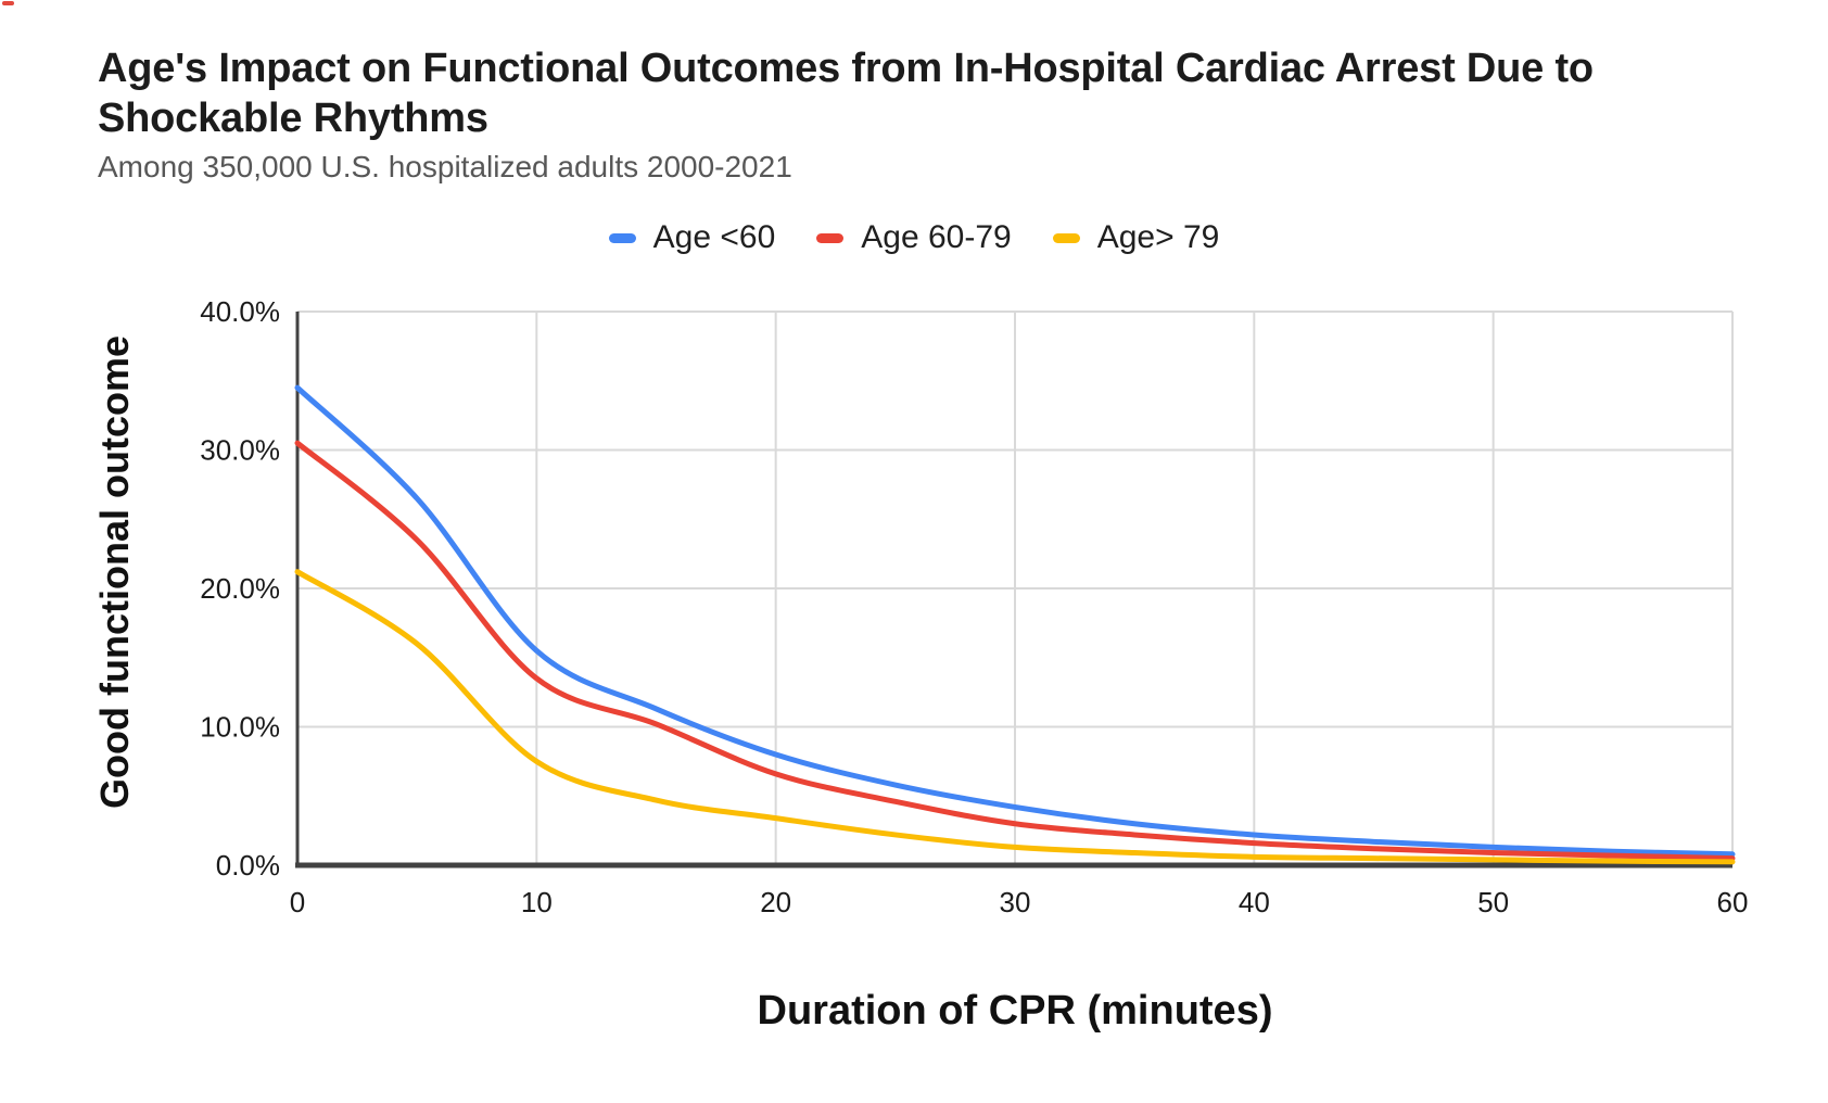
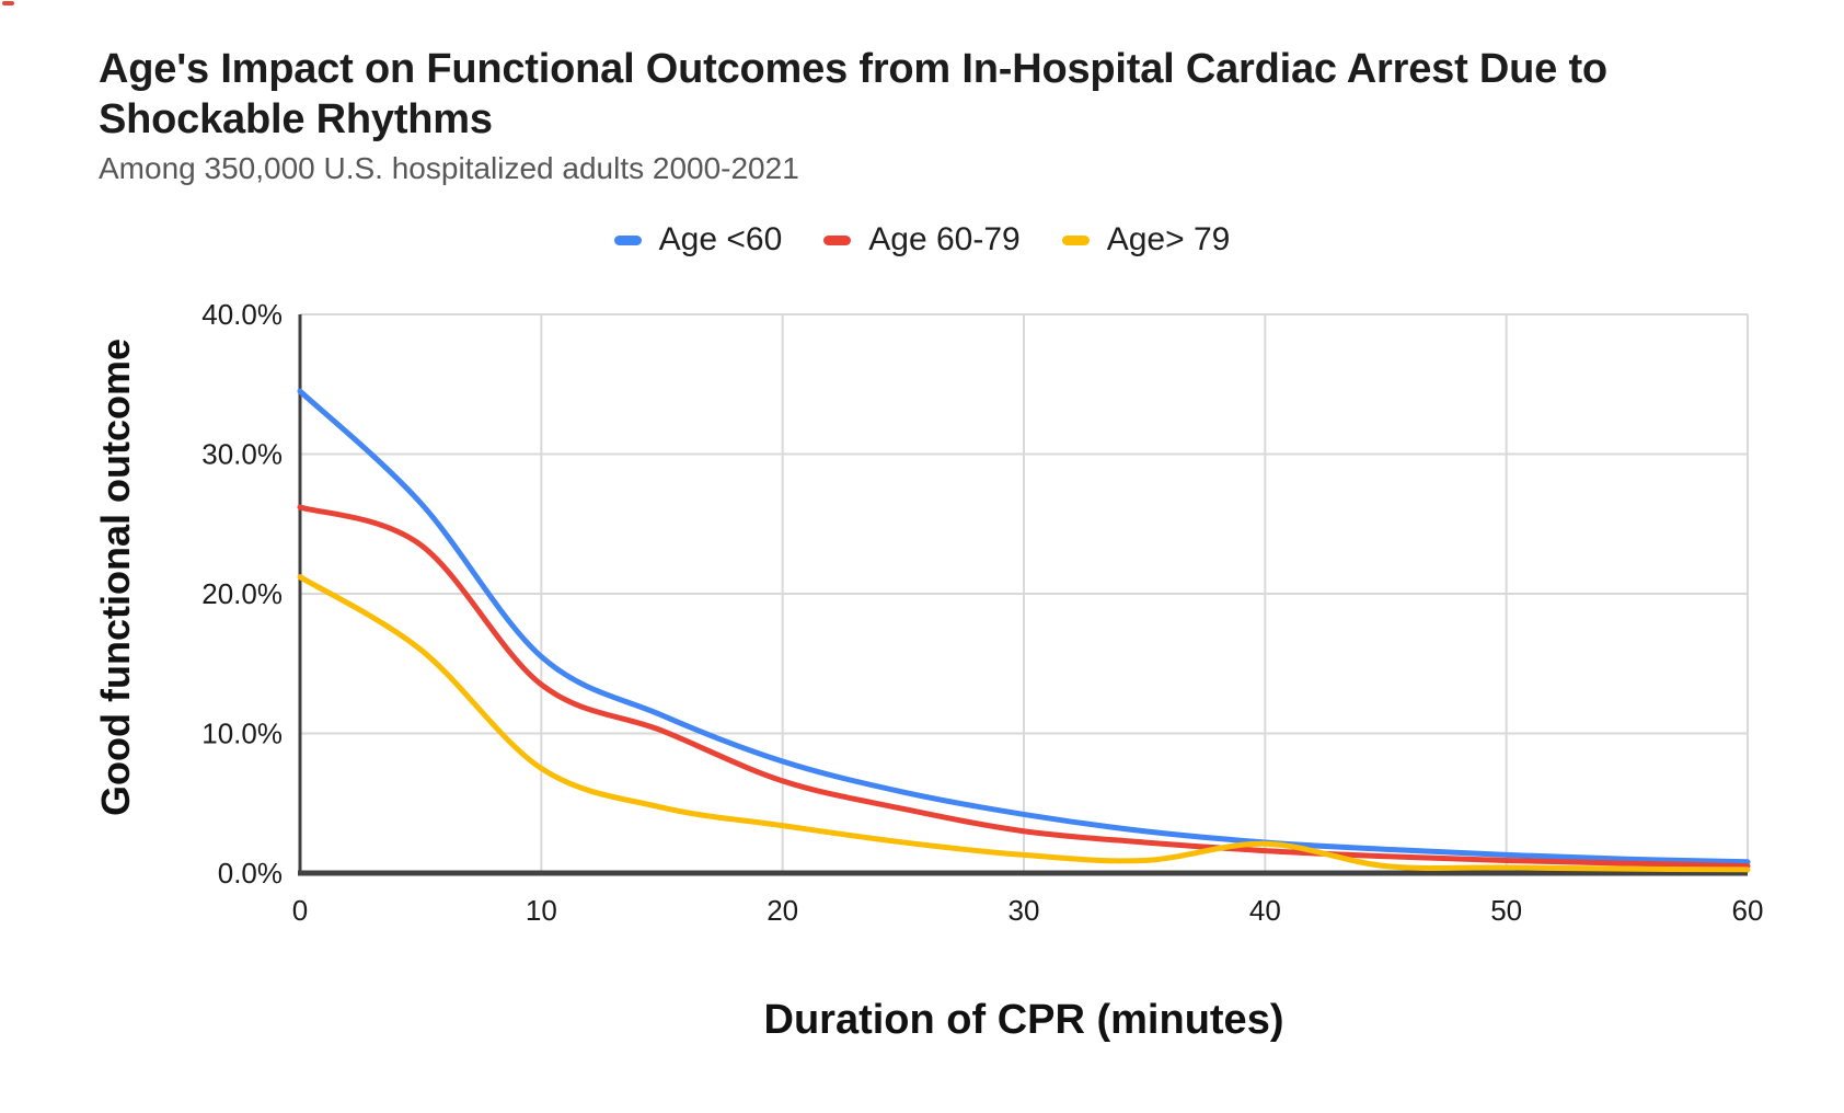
Age 60-79/0: 30.5% -> 26.2%
Age> 79/40: 0.6% -> 2.1%
